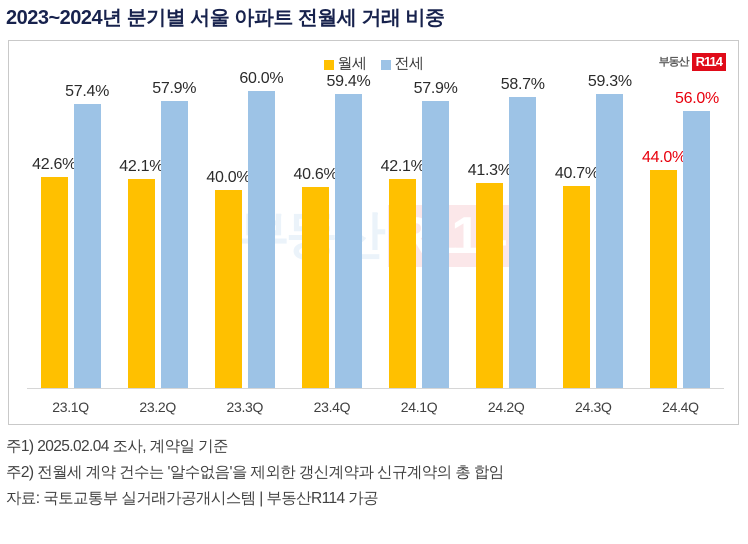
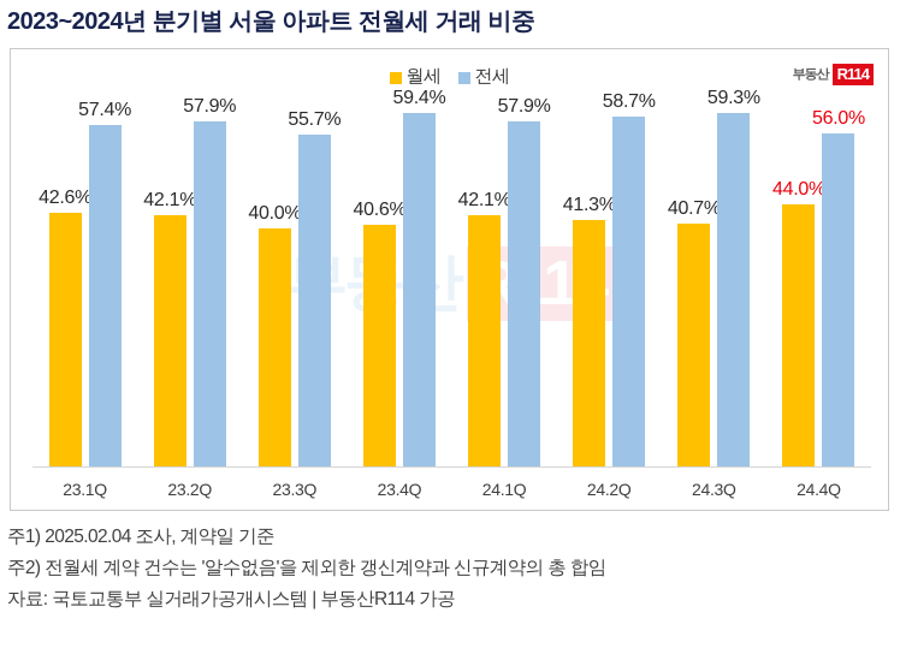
전세/23.3Q: 60.0% -> 55.7%
